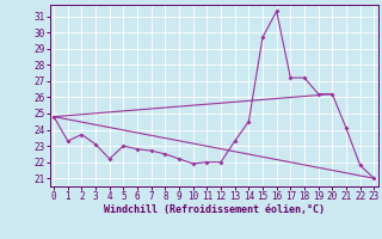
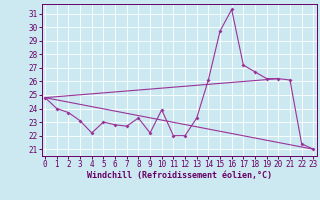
1: 23.3 -> 24.0
8: 22.5 -> 23.3
10: 21.9 -> 23.9
14: 24.5 -> 26.1
18: 27.2 -> 26.7
21: 24.1 -> 26.1
22: 21.8 -> 21.4
